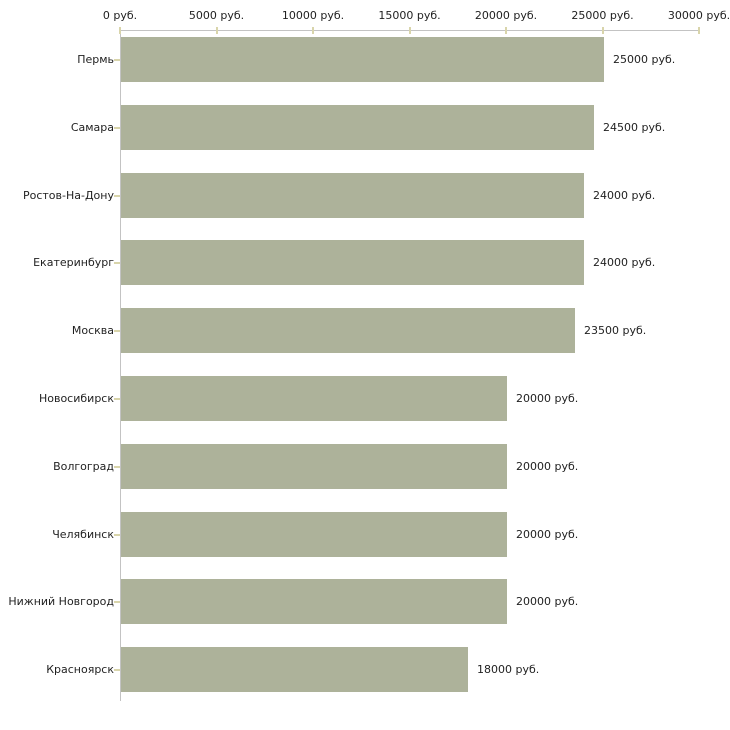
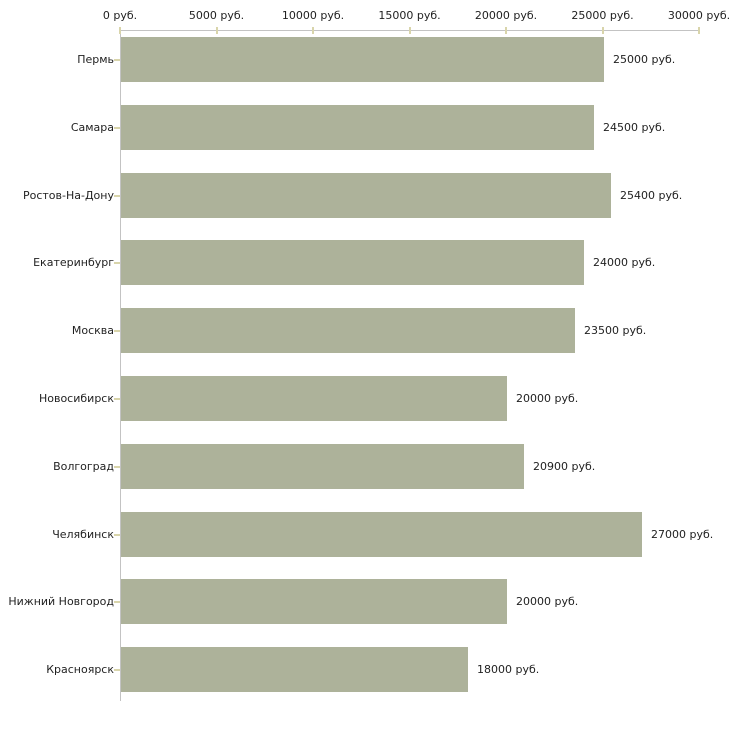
Ростов-На-Дону: 24000 -> 25400
Волгоград: 20000 -> 20900
Челябинск: 20000 -> 27000
